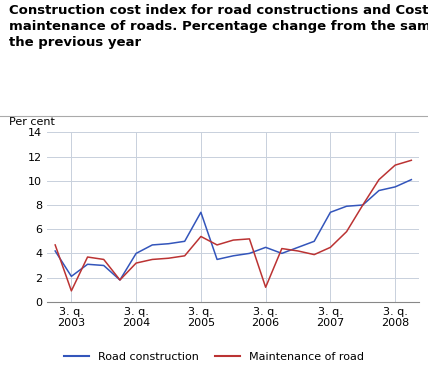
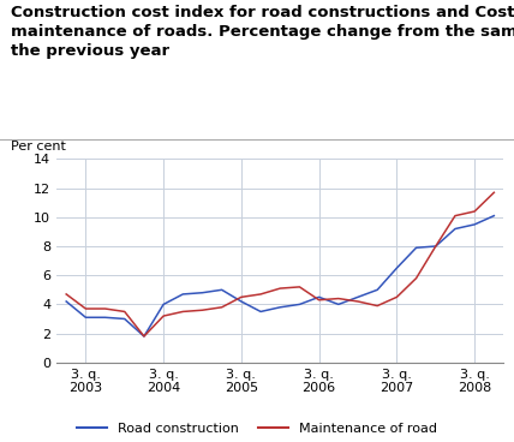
Road construction/3. q. 2003: 2.1 -> 3.1
Maintenance of road/3. q. 2003: 0.9 -> 3.7
Road construction/3. q. 2005: 7.4 -> 4.2
Maintenance of road/3. q. 2005: 5.4 -> 4.5
Maintenance of road/3. q. 2006: 1.2 -> 4.3
Road construction/3. q. 2007: 7.4 -> 6.5
Maintenance of road/3. q. 2008: 11.3 -> 10.4
